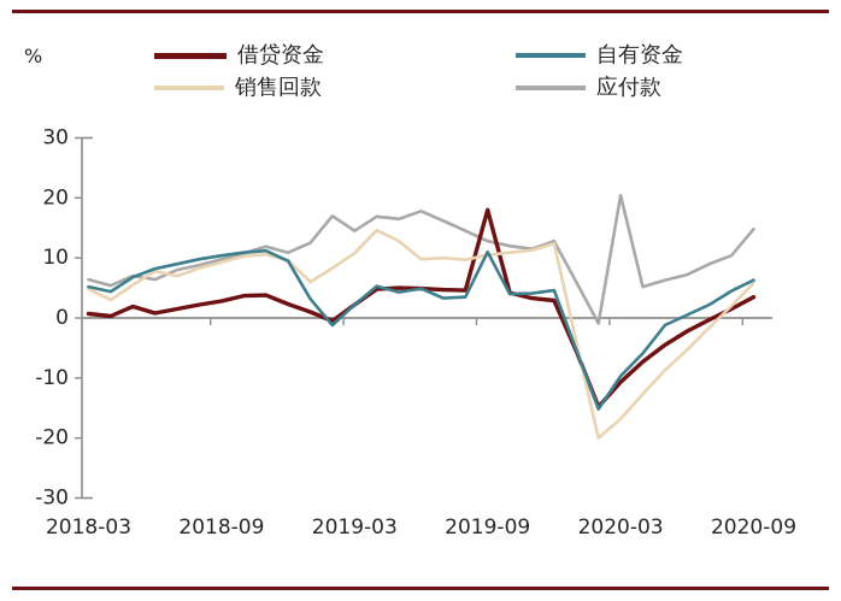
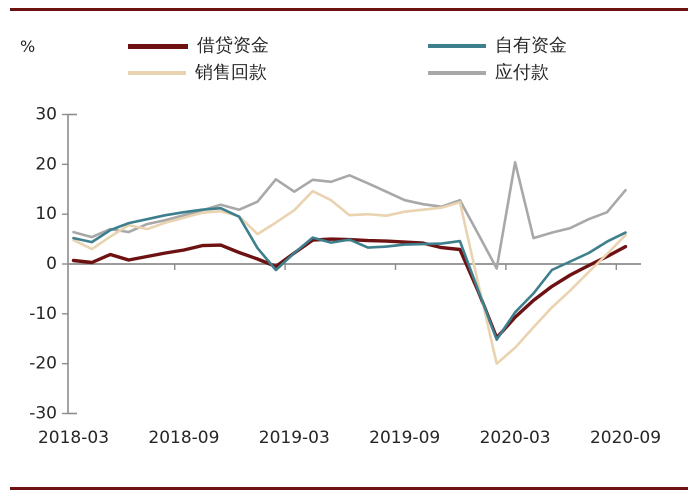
借贷资金/2019-09: 18 -> 4
自有资金/2019-09: 11 -> 4
